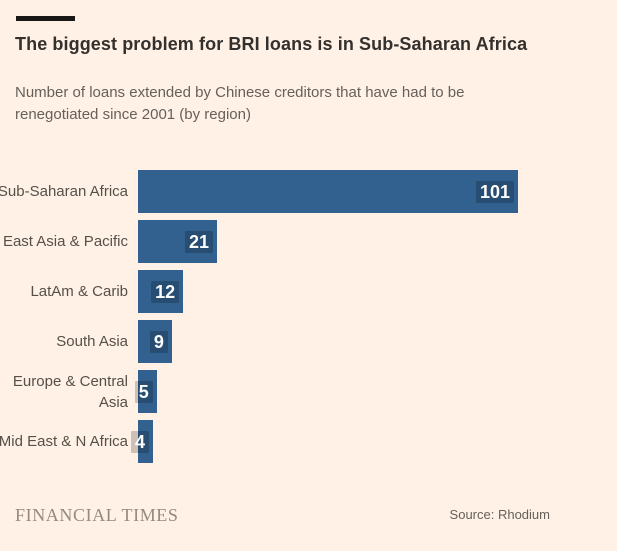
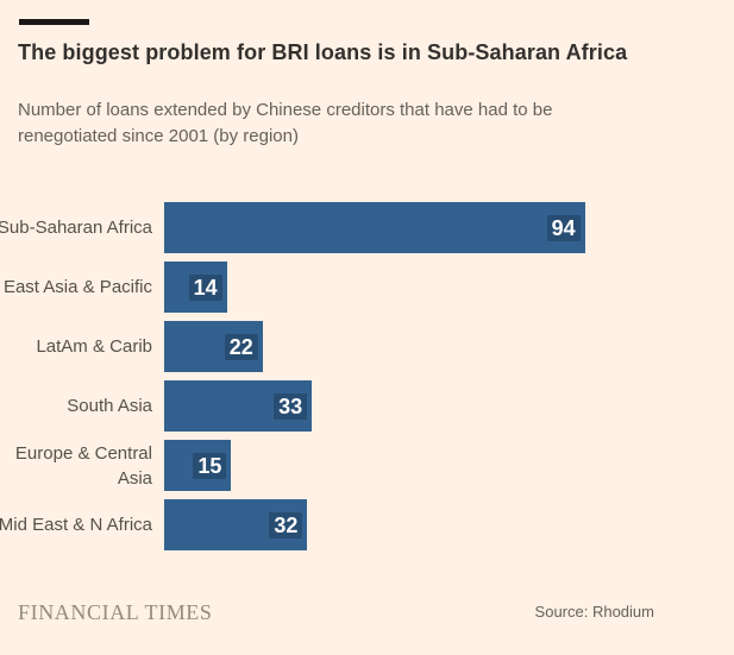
Sub-Saharan Africa: 101 -> 94
East Asia & Pacific: 21 -> 14
LatAm & Carib: 12 -> 22
South Asia: 9 -> 33
Europe & Central Asia: 5 -> 15
Mid East & N Africa: 4 -> 32
